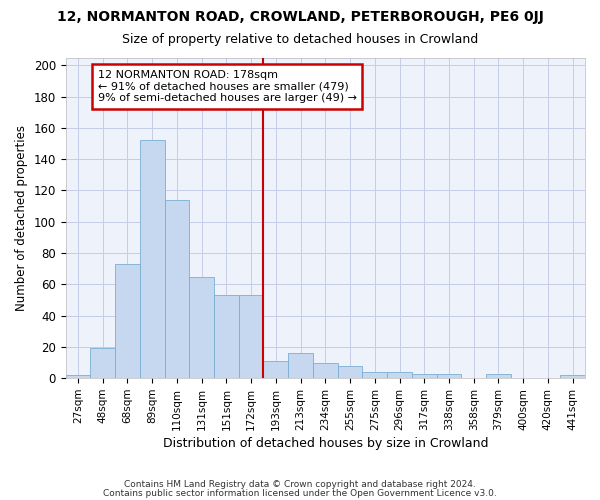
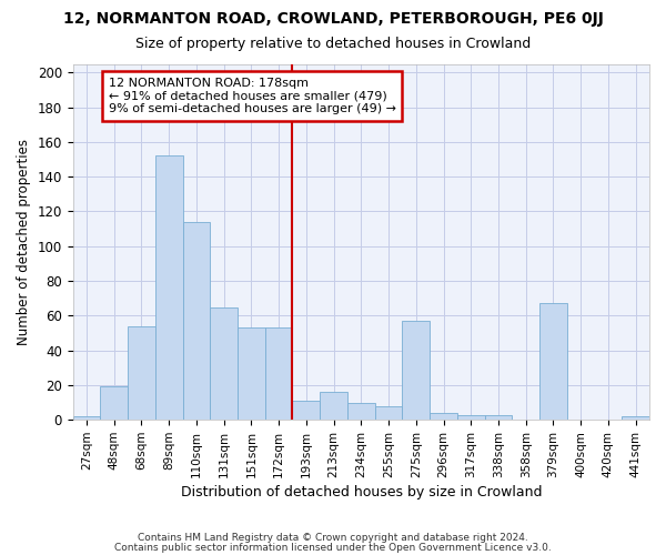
68sqm: 73 -> 54
275sqm: 4 -> 57
379sqm: 3 -> 67
